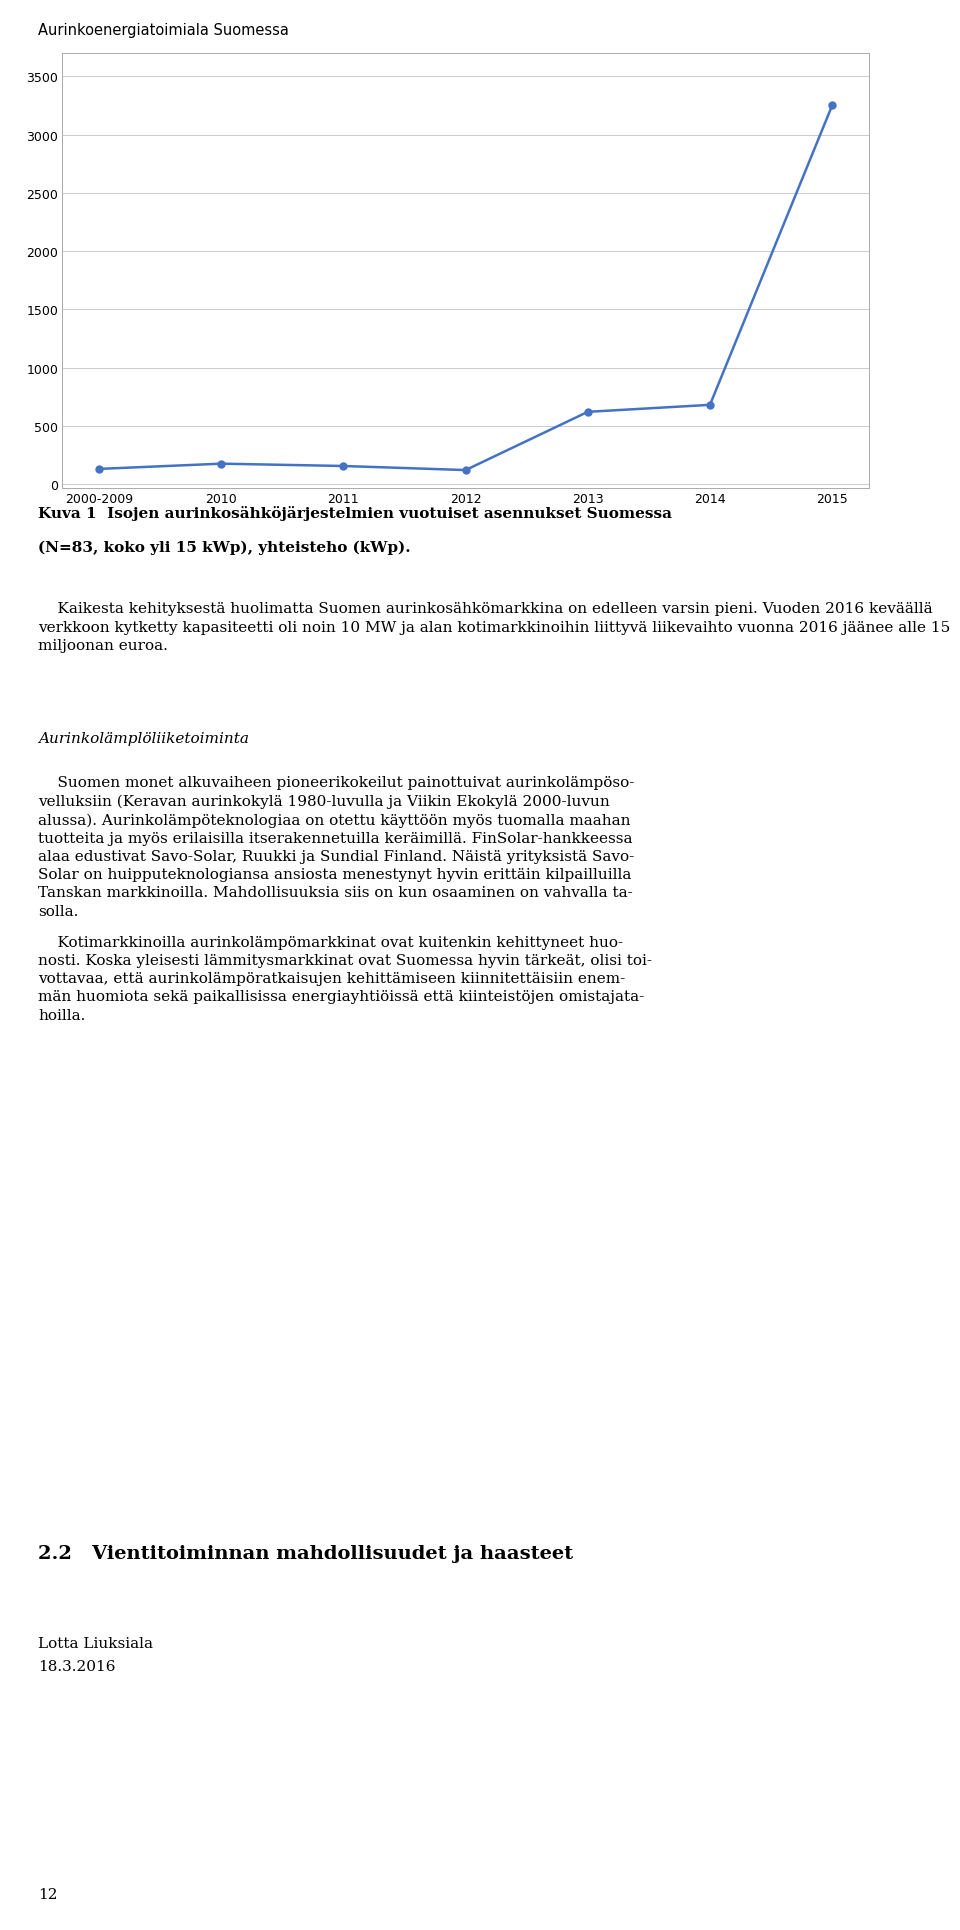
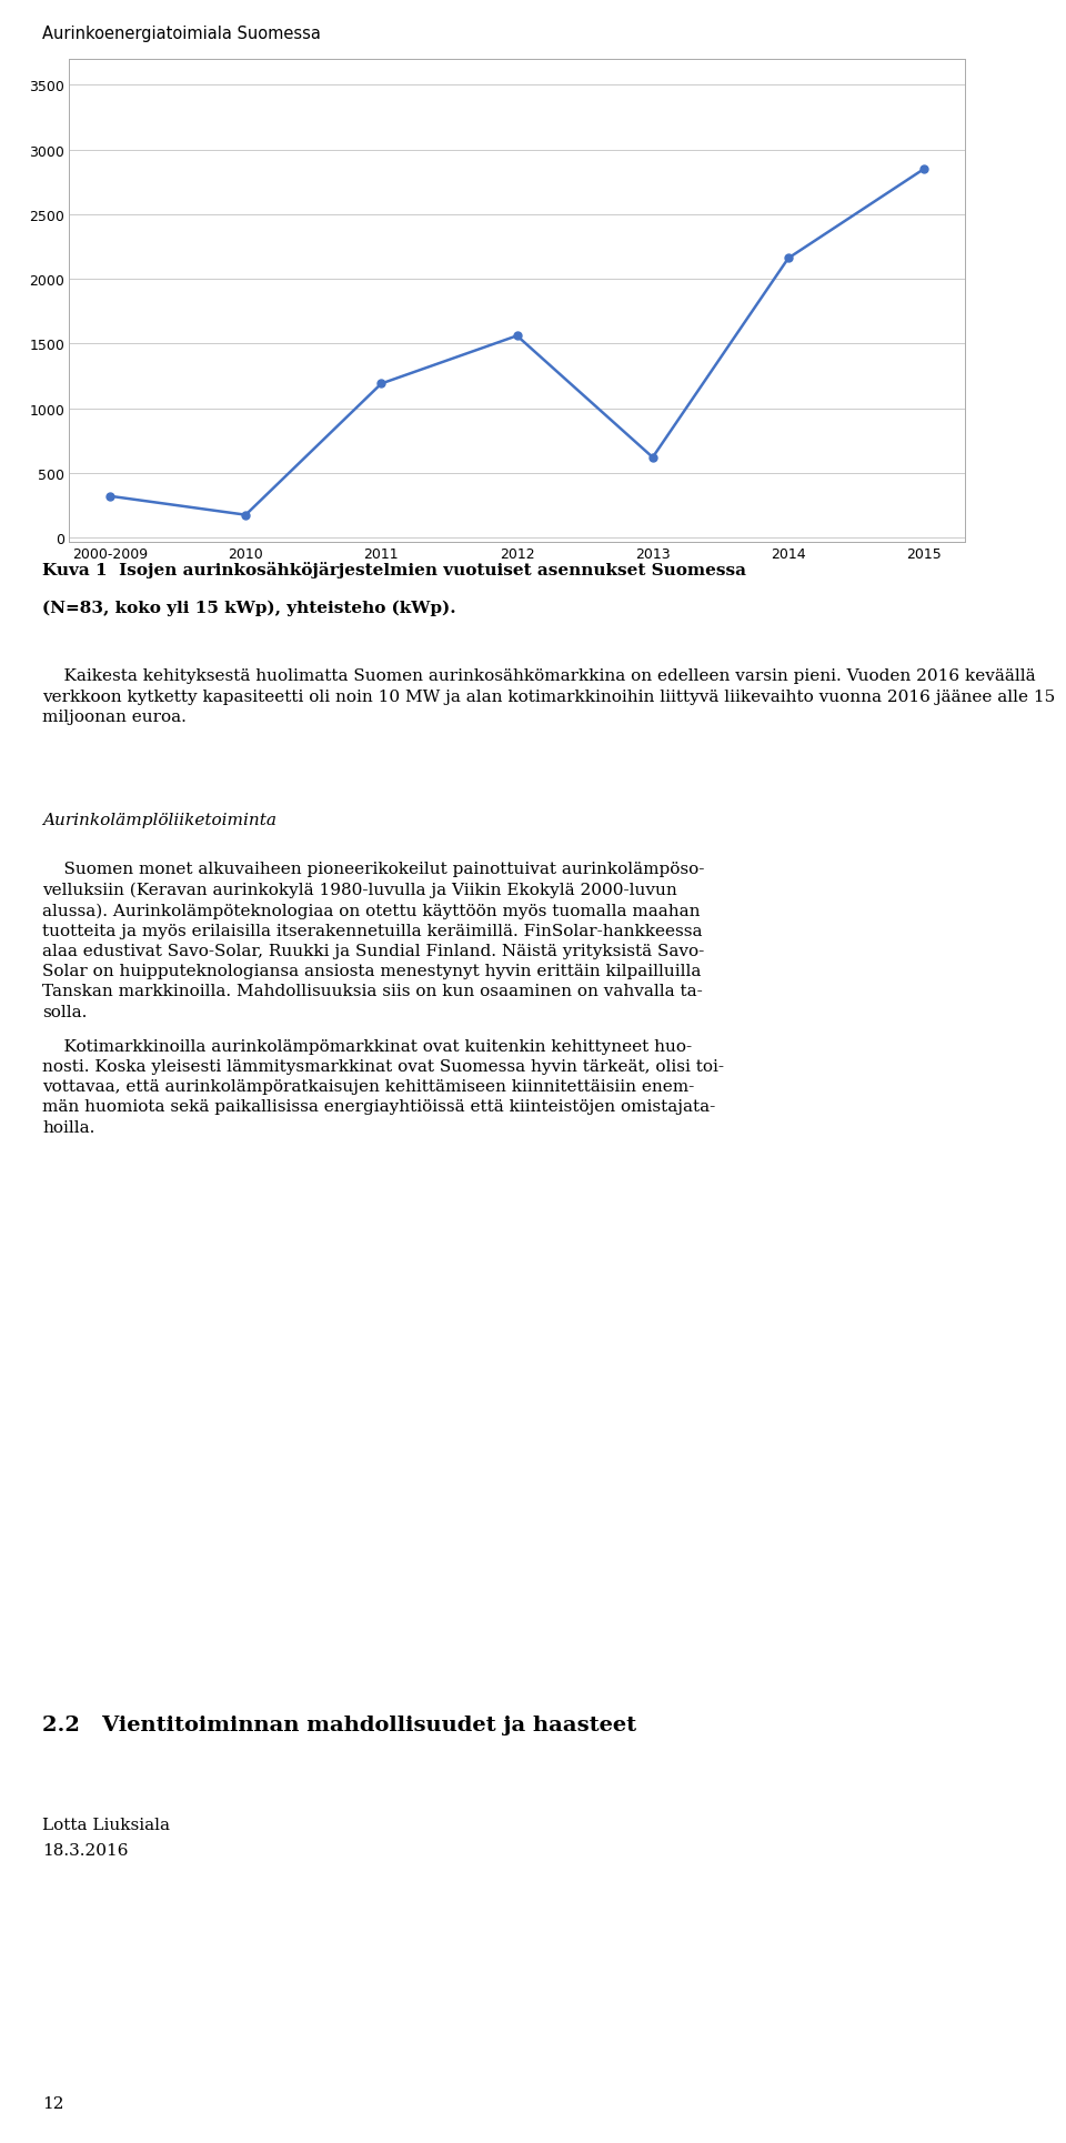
2000-2009: 130 -> 320
2011: 160 -> 1190
2012: 120 -> 1560
2014: 680 -> 2160
2015: 3250 -> 2850
